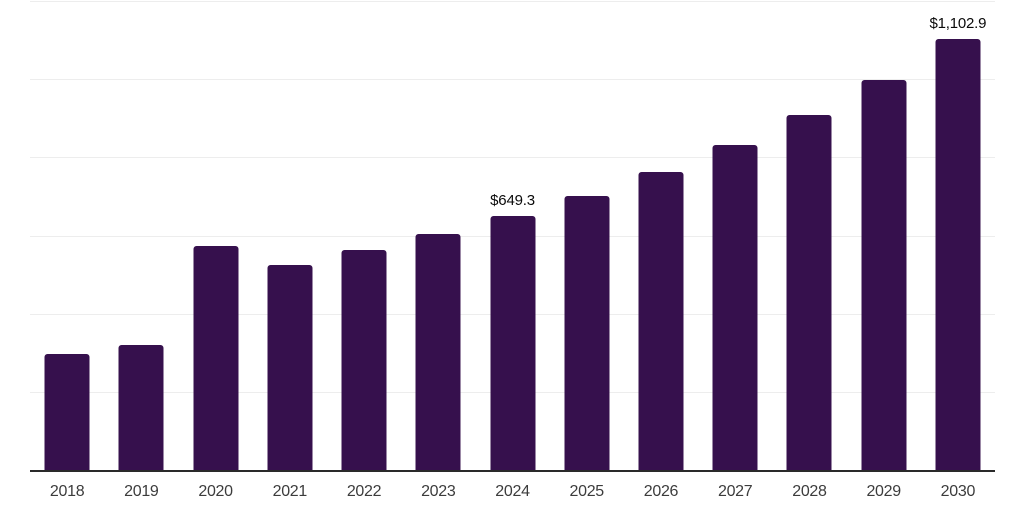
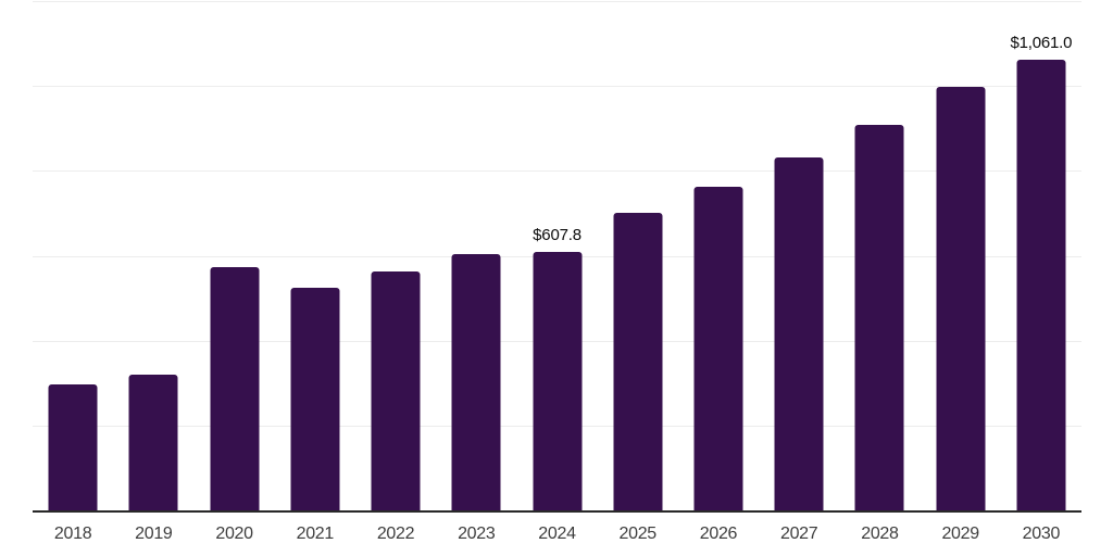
2024: $649.3 -> $607.8
2030: $1,102.9 -> $1,061.0
